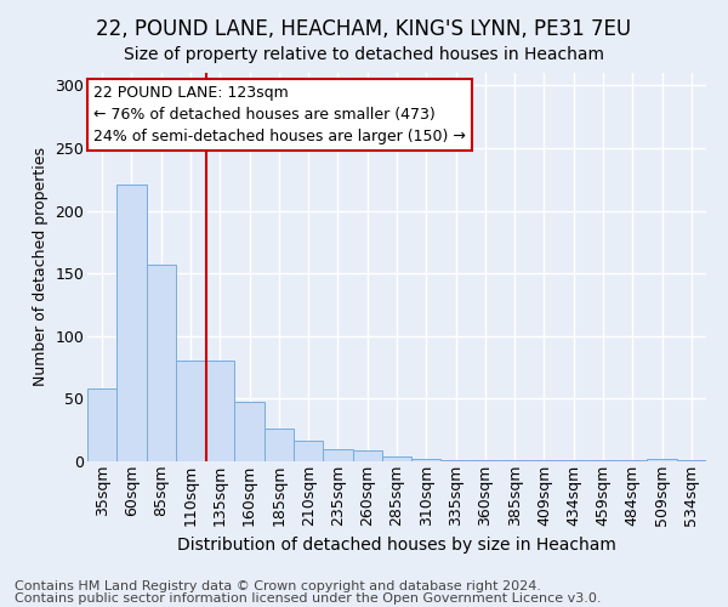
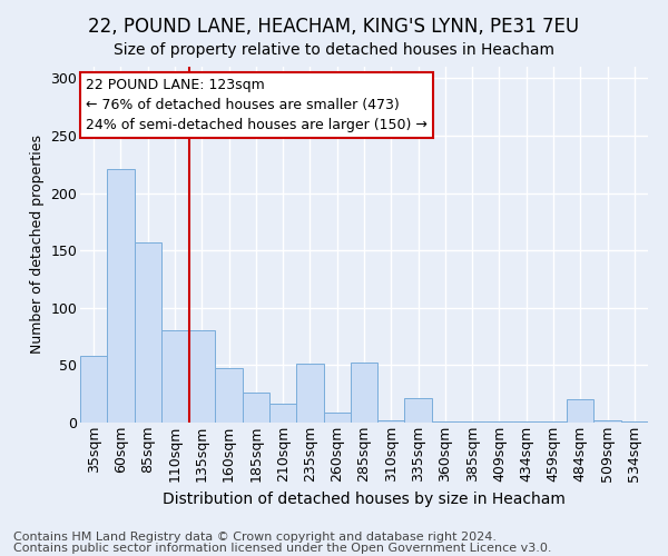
235sqm: 10 -> 51
285sqm: 4 -> 52
335sqm: 1 -> 21
484sqm: 1 -> 20
